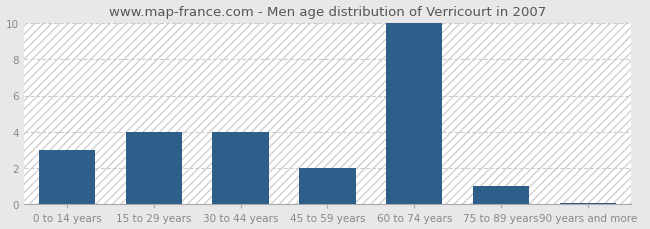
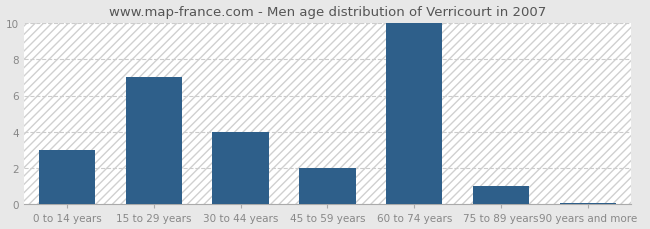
15 to 29 years: 4.0 -> 7.0
